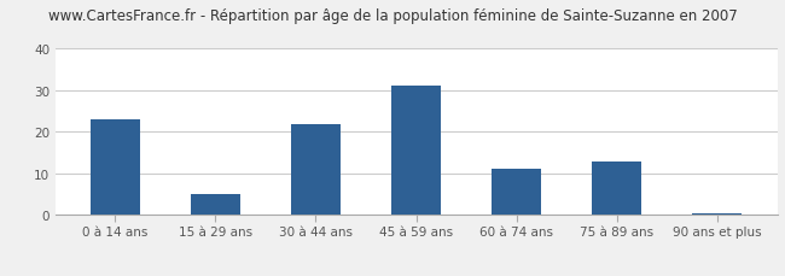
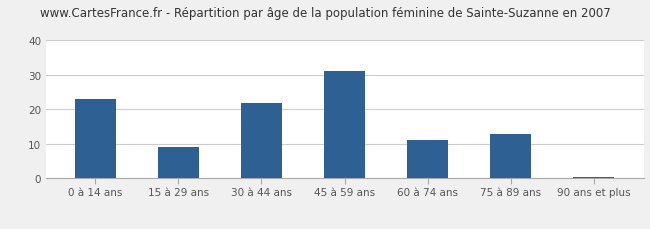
15 à 29 ans: 5.0 -> 9.0
